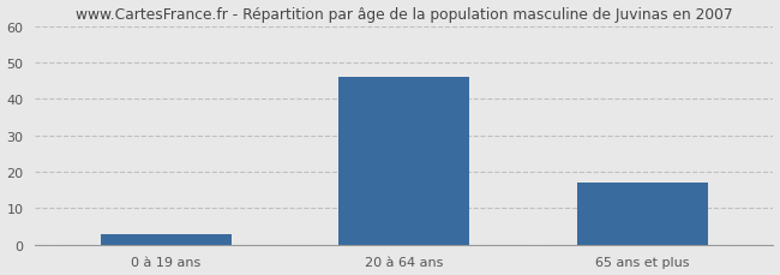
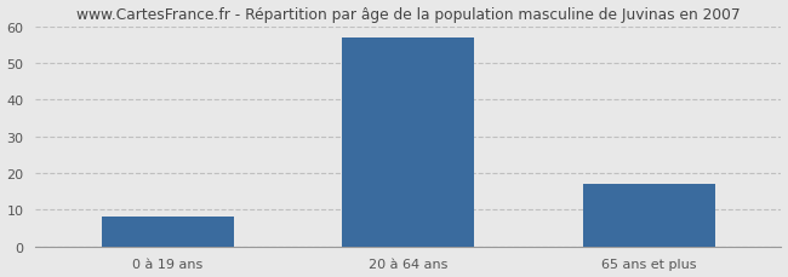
0 à 19 ans: 3 -> 8
20 à 64 ans: 46 -> 57
